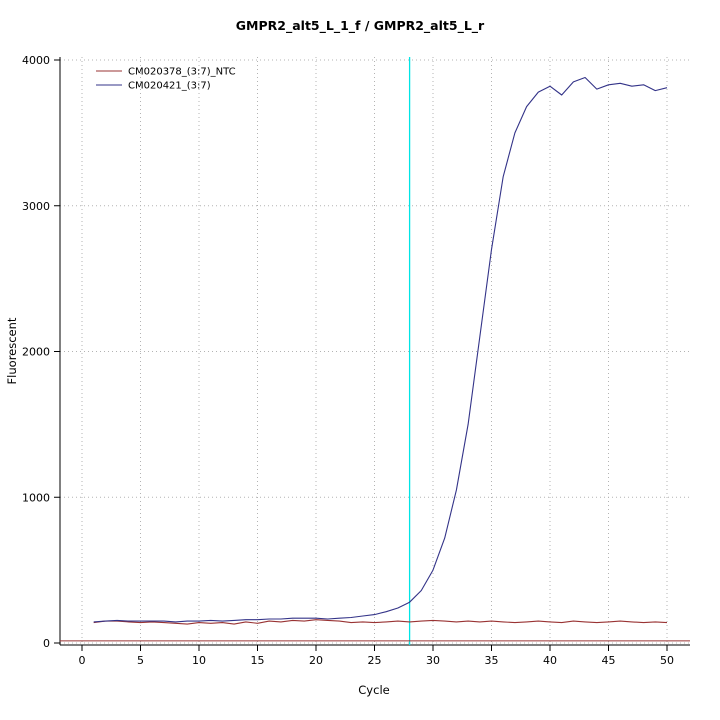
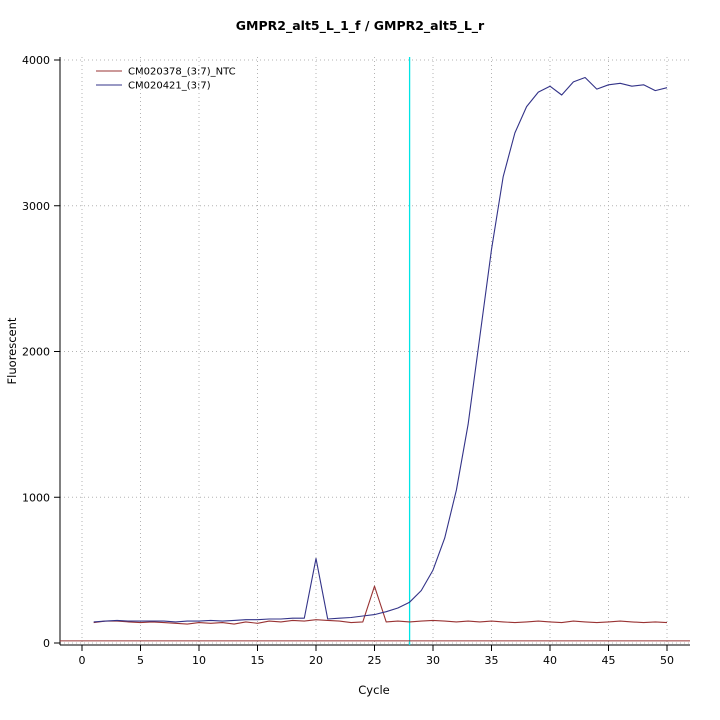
CM020421_(3:7)/20: 170 -> 580
CM020378_(3:7)_NTC/25: 140 -> 390
